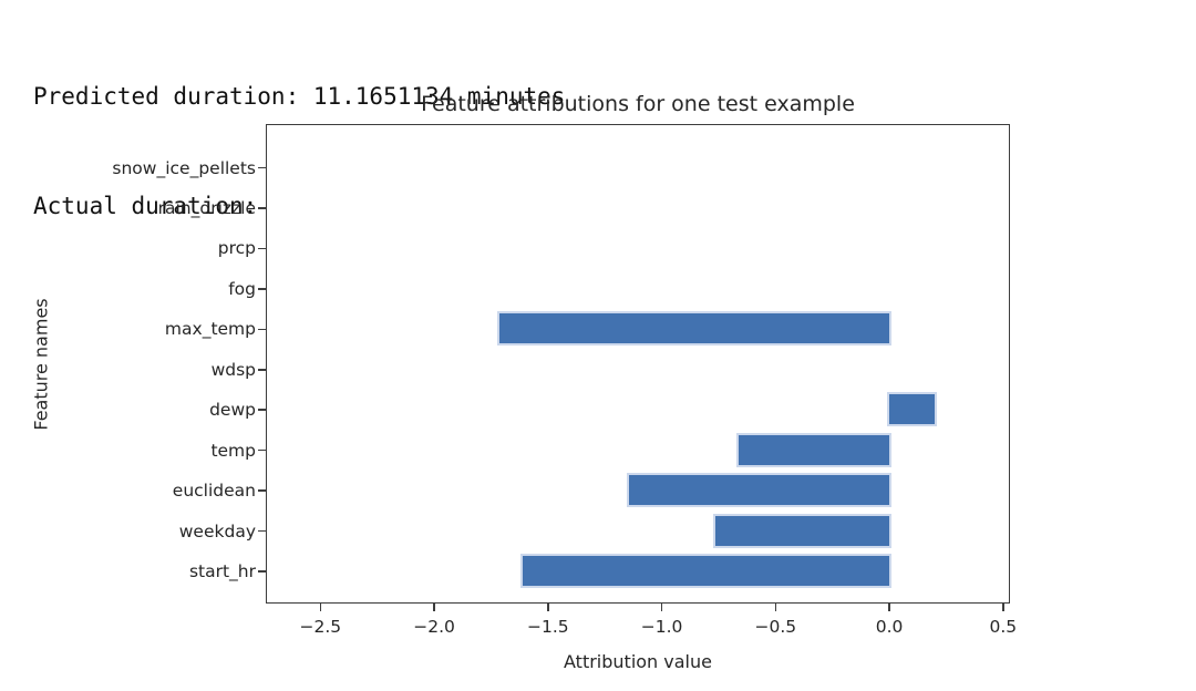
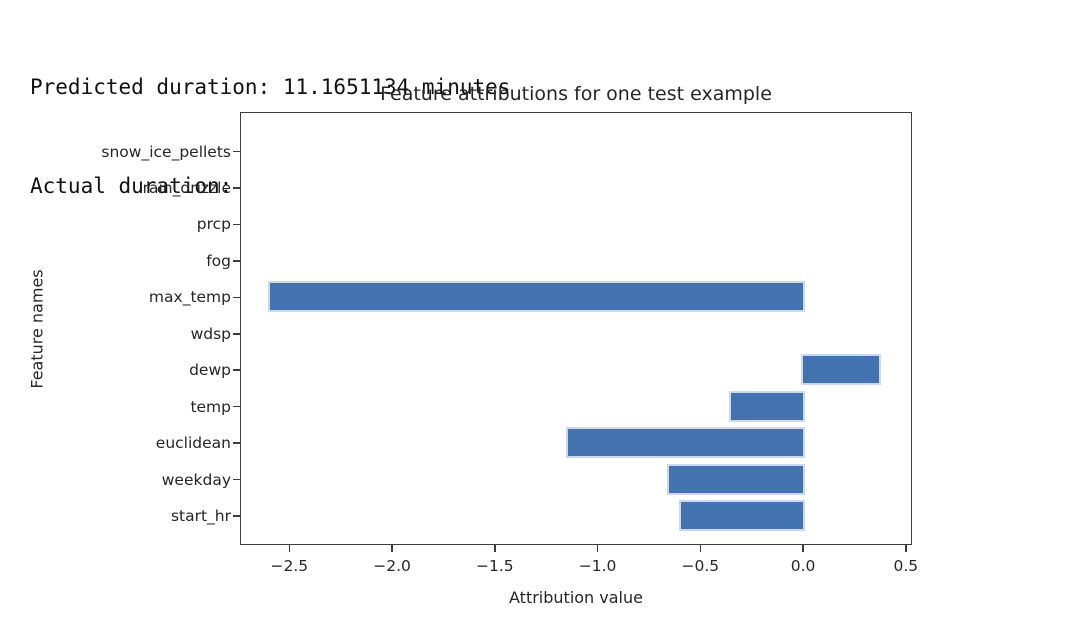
max_temp: -1.71 -> -2.59
dewp: 0.20 -> 0.37
temp: -0.66 -> -0.35
weekday: -0.76 -> -0.65
start_hr: -1.61 -> -0.59
